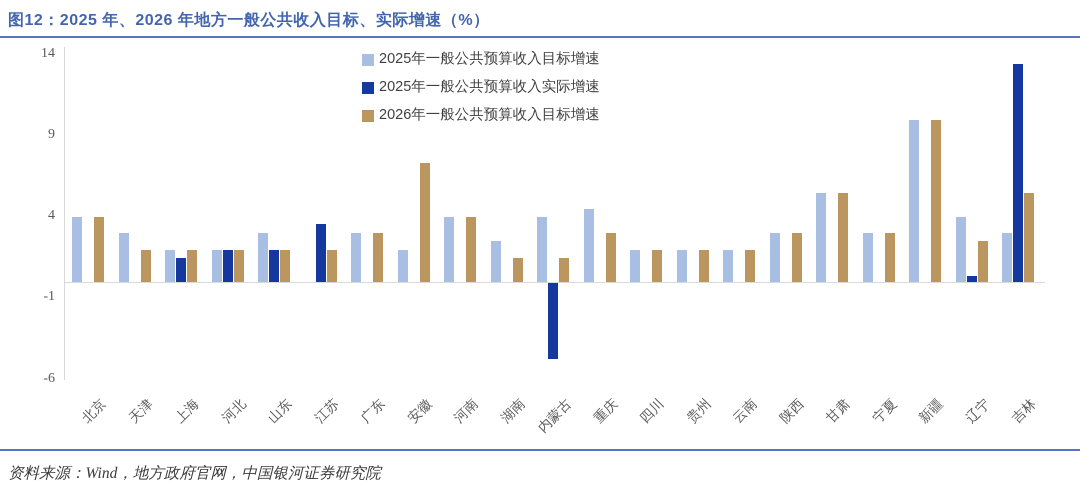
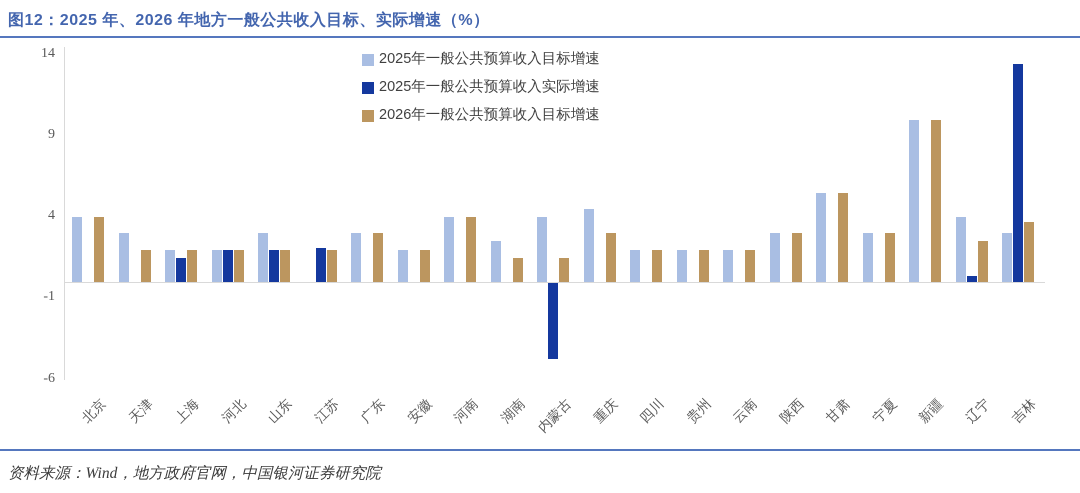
2025年一般公共预算收入实际增速/江苏: 3.6 -> 2.1
2026年一般公共预算收入目标增速/安徽: 7.3 -> 2.0
2026年一般公共预算收入目标增速/吉林: 5.5 -> 3.7
